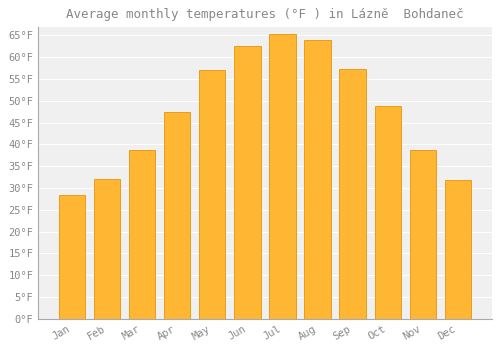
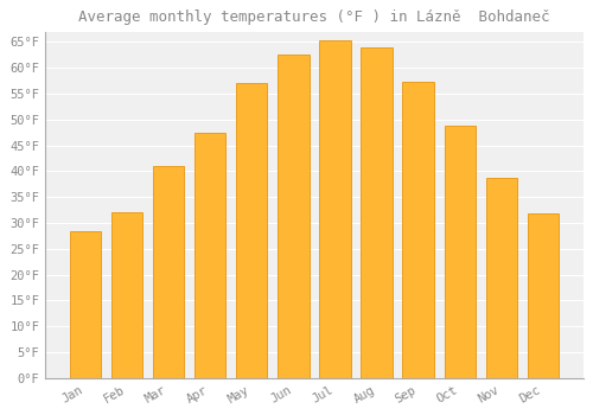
Mar: 38.8°F -> 41.0°F
